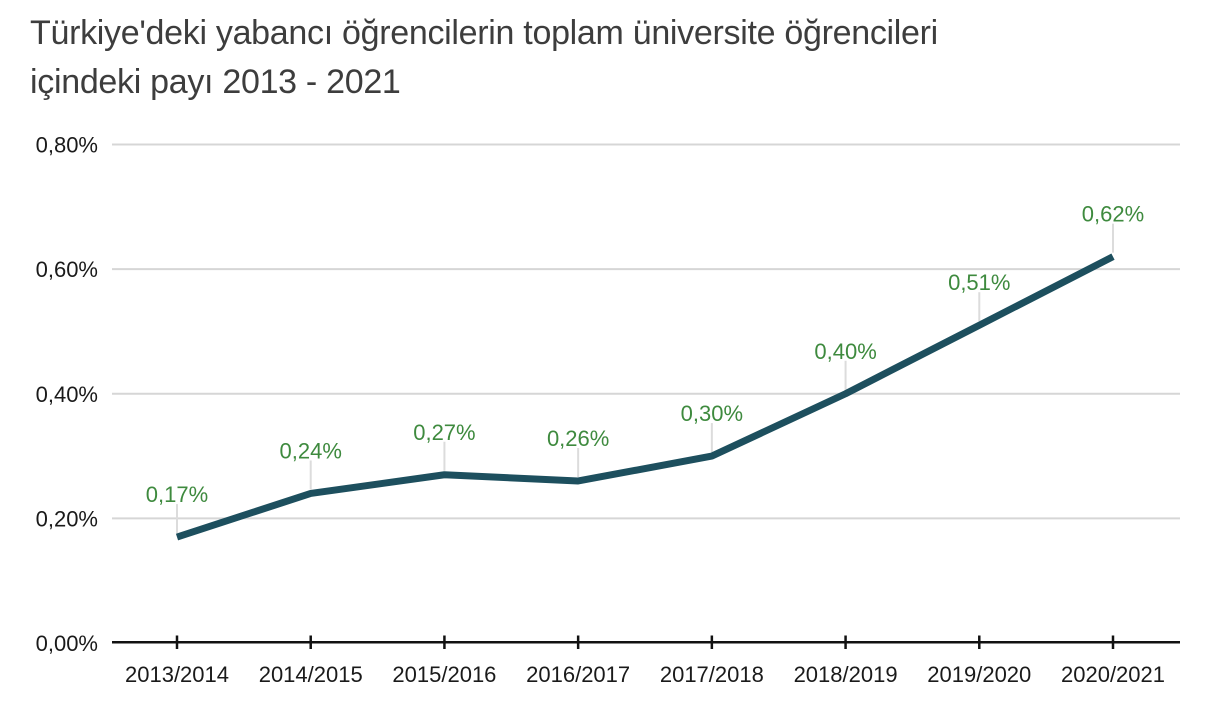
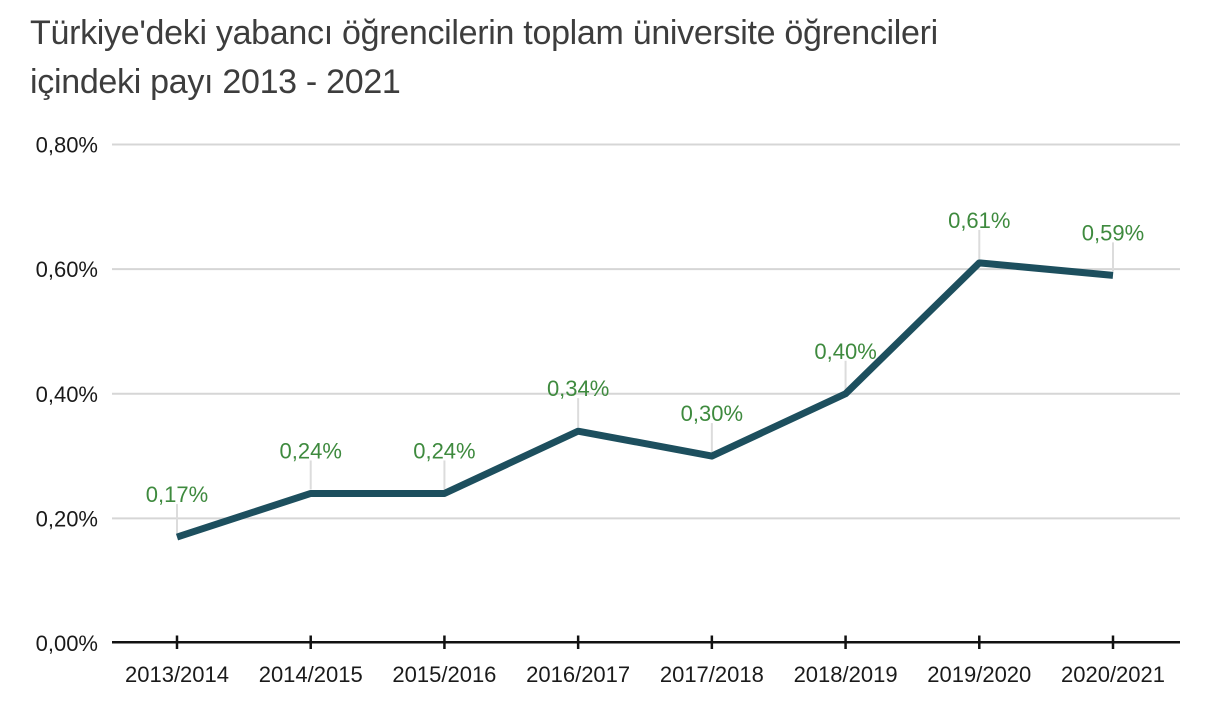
2015/2016: 0,27% -> 0,24%
2016/2017: 0,26% -> 0,34%
2019/2020: 0,51% -> 0,61%
2020/2021: 0,62% -> 0,59%
